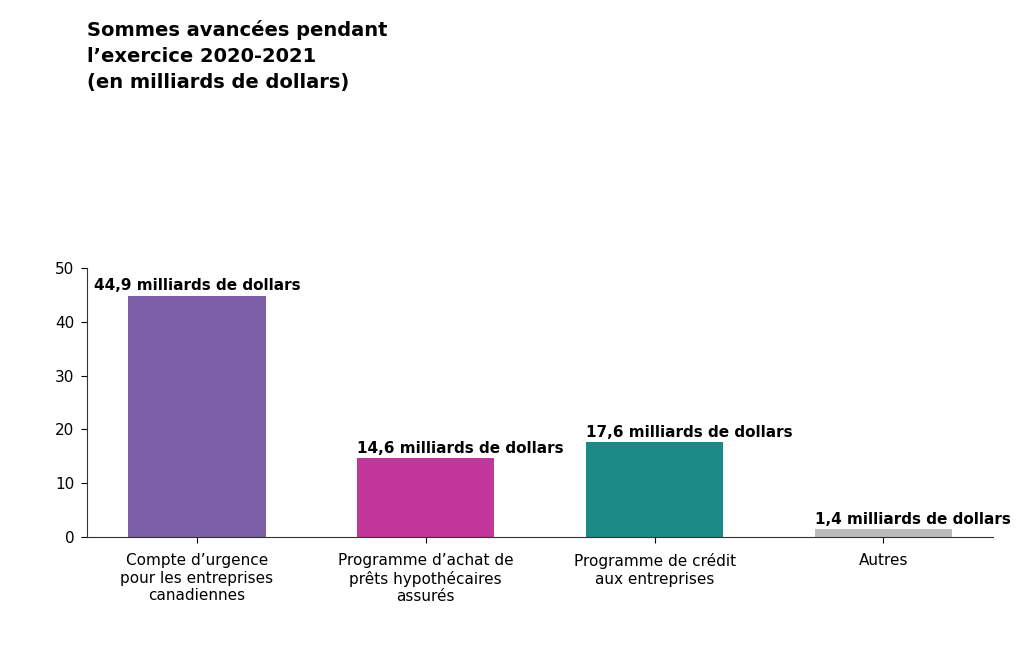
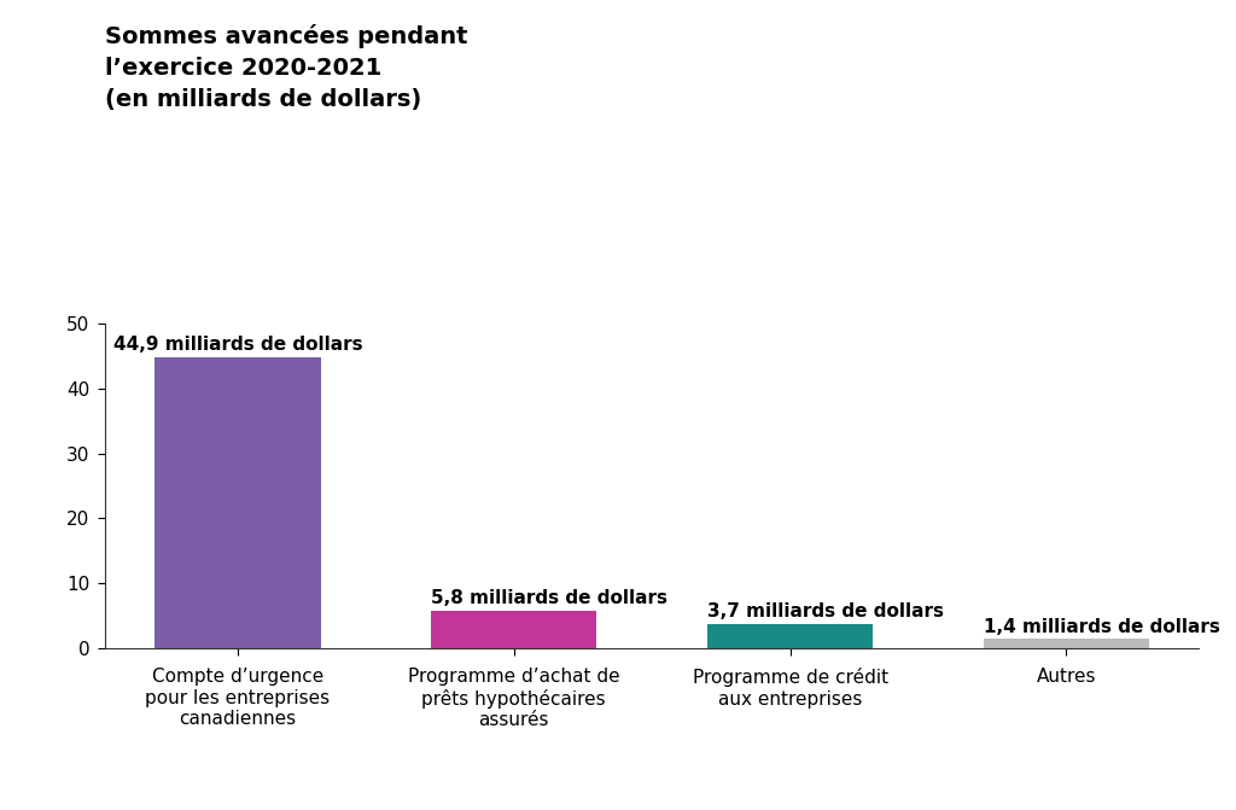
Programme d’achat de prêts hypothécaires assurés: 14,6 -> 5,8
Programme de crédit aux entreprises: 17,6 -> 3,7
